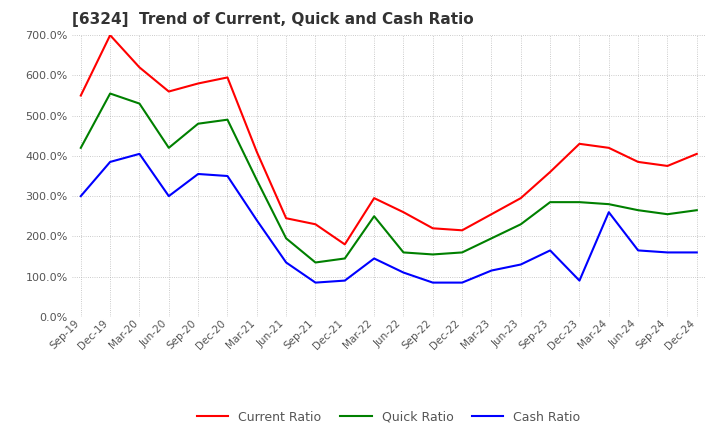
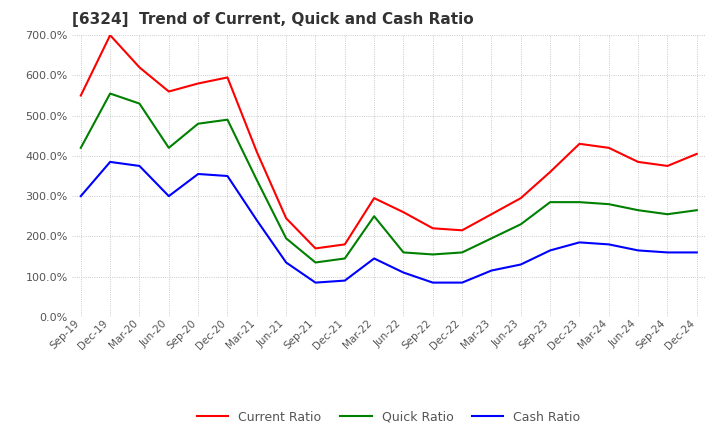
Cash Ratio/Mar-20: 405% -> 375%
Current Ratio/Sep-21: 230% -> 170%
Cash Ratio/Dec-23: 90% -> 185%
Cash Ratio/Mar-24: 260% -> 180%
